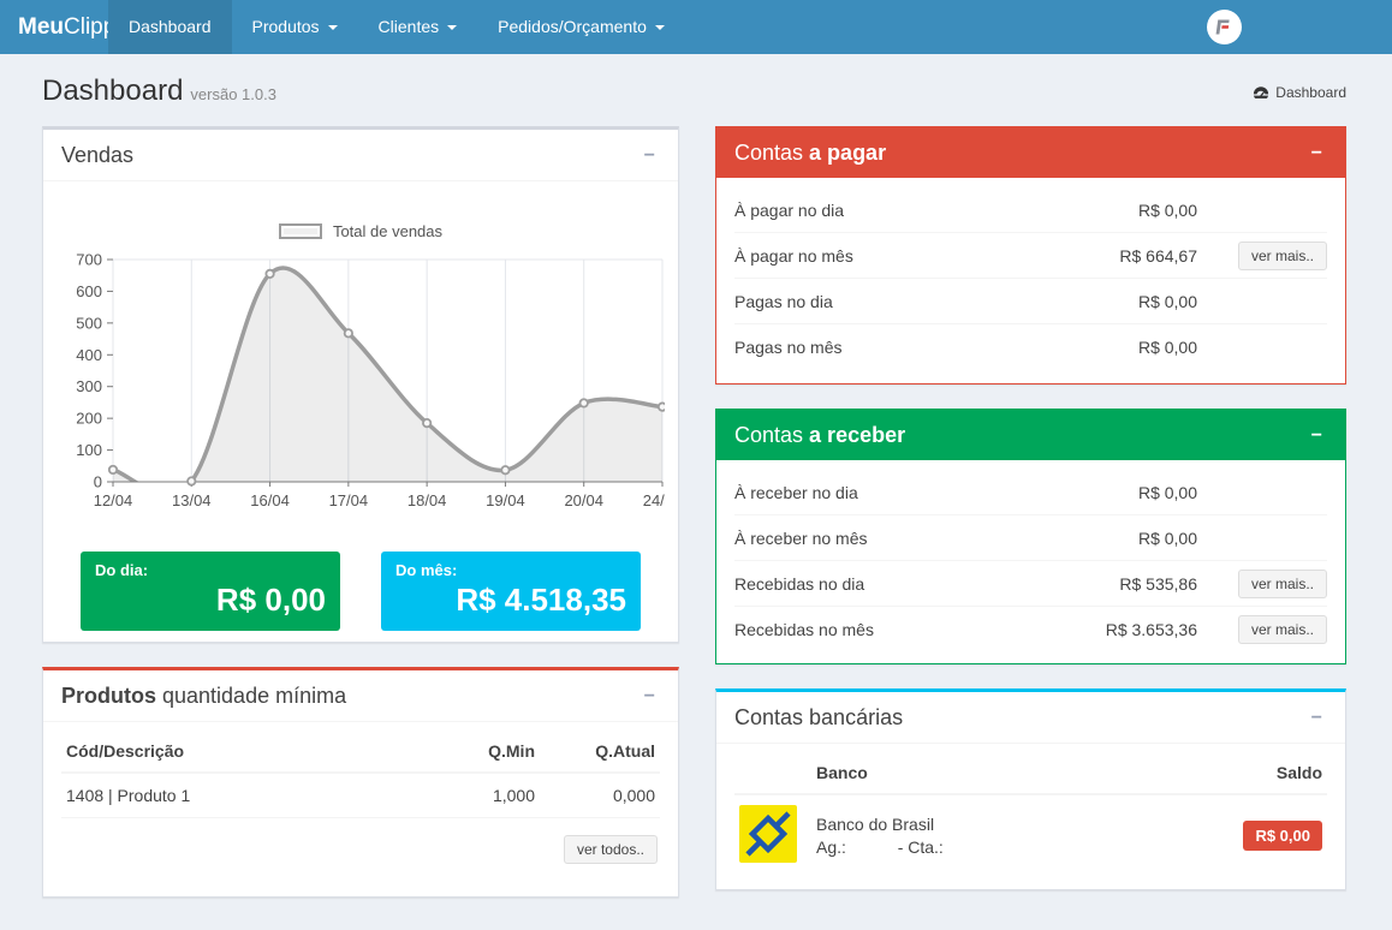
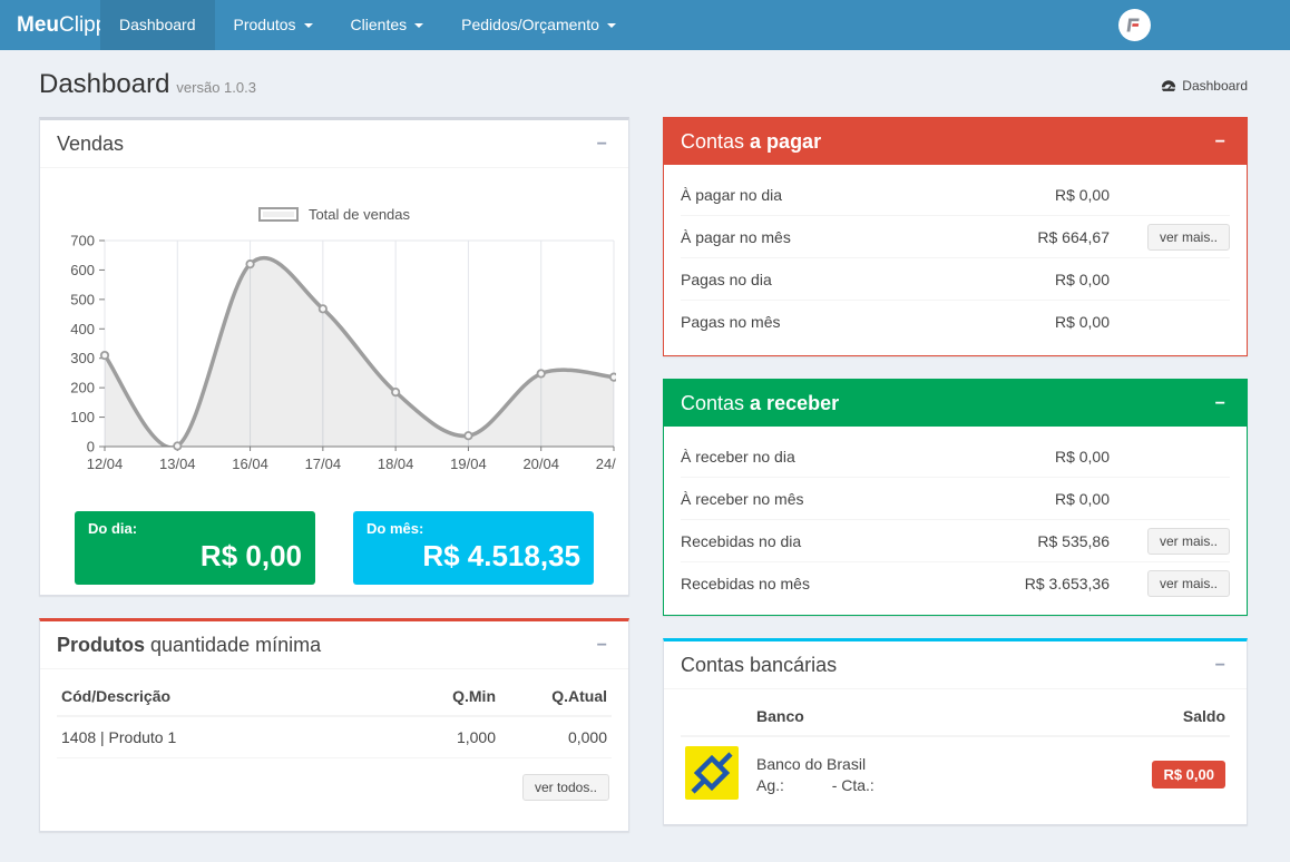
12/04: 40 -> 310
16/04: 660 -> 620
